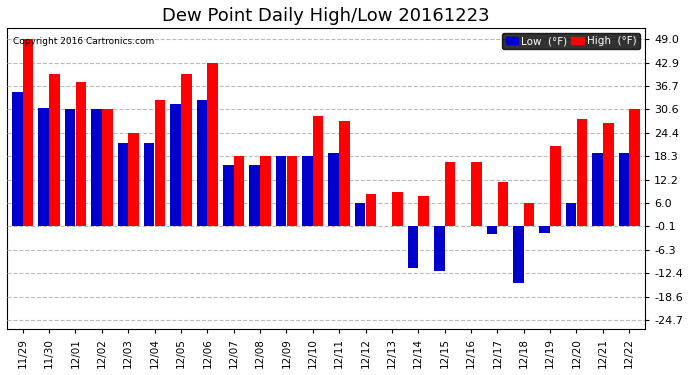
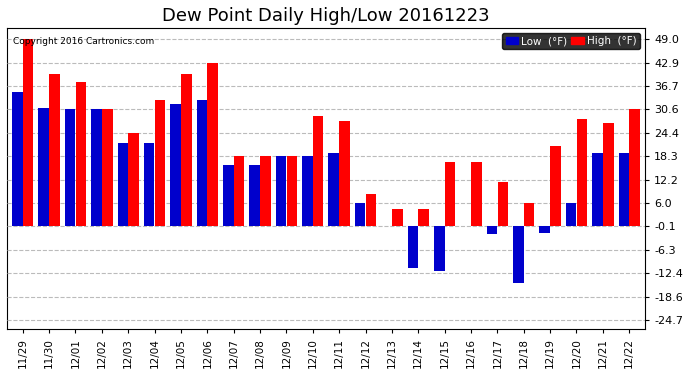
High (°F)/12/13: 9.0 -> 4.5
High (°F)/12/14: 8.0 -> 4.5
